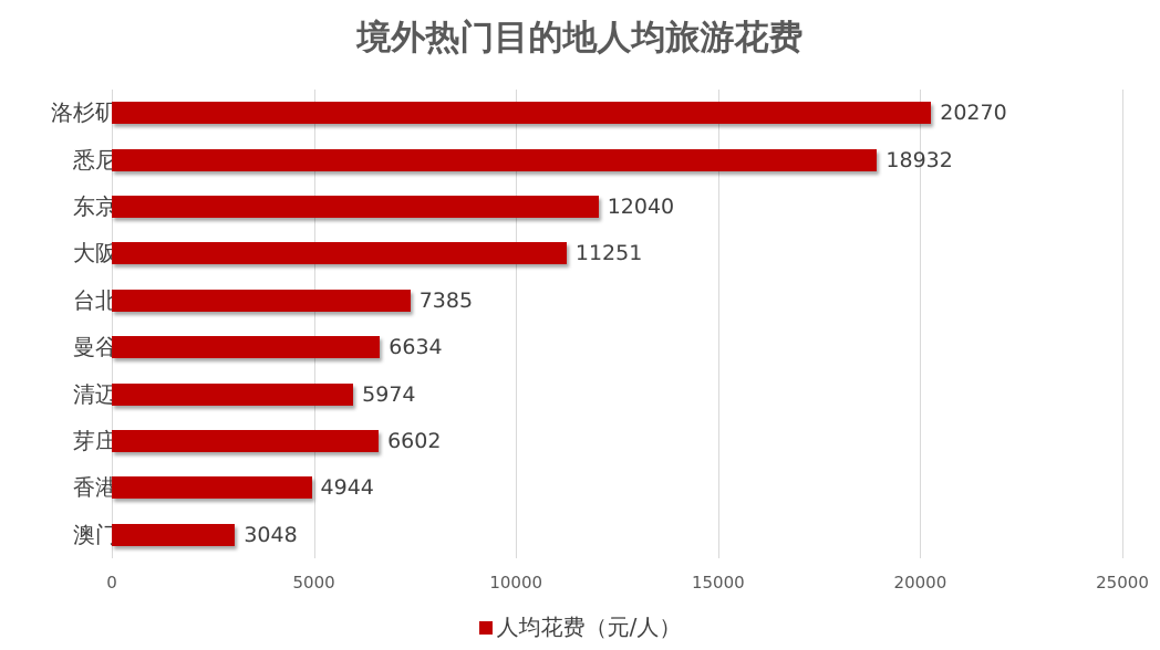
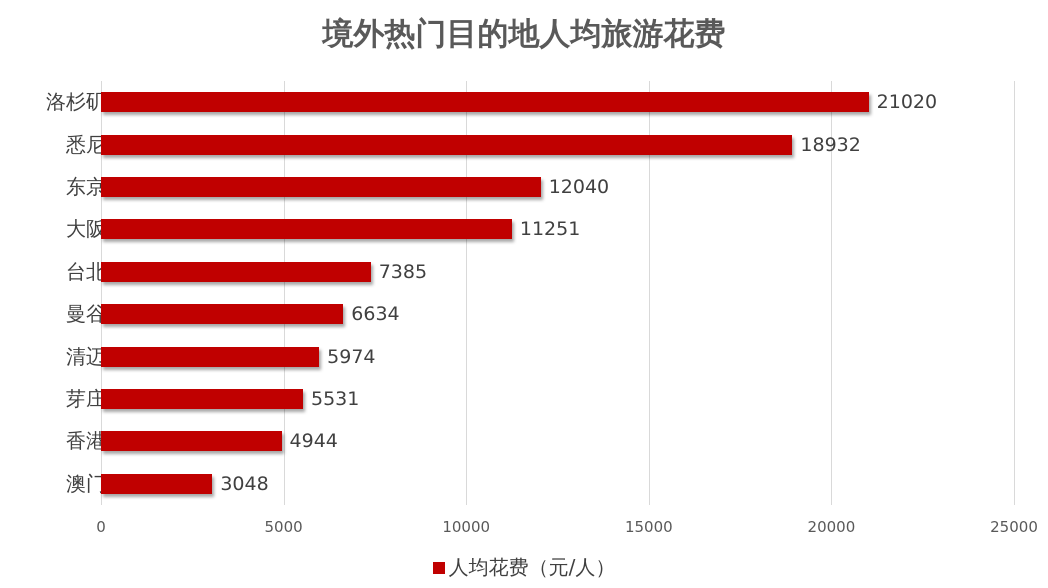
洛杉矶: 20270 -> 21020
芽庄: 6602 -> 5531
